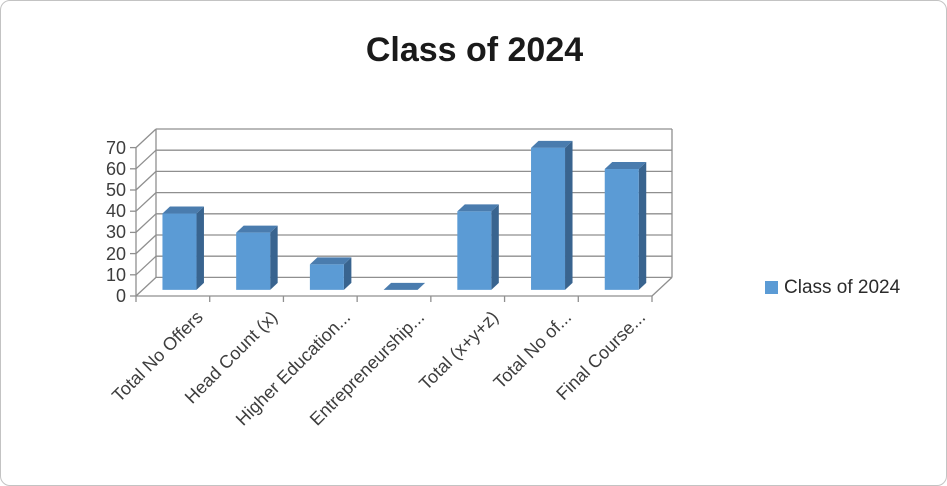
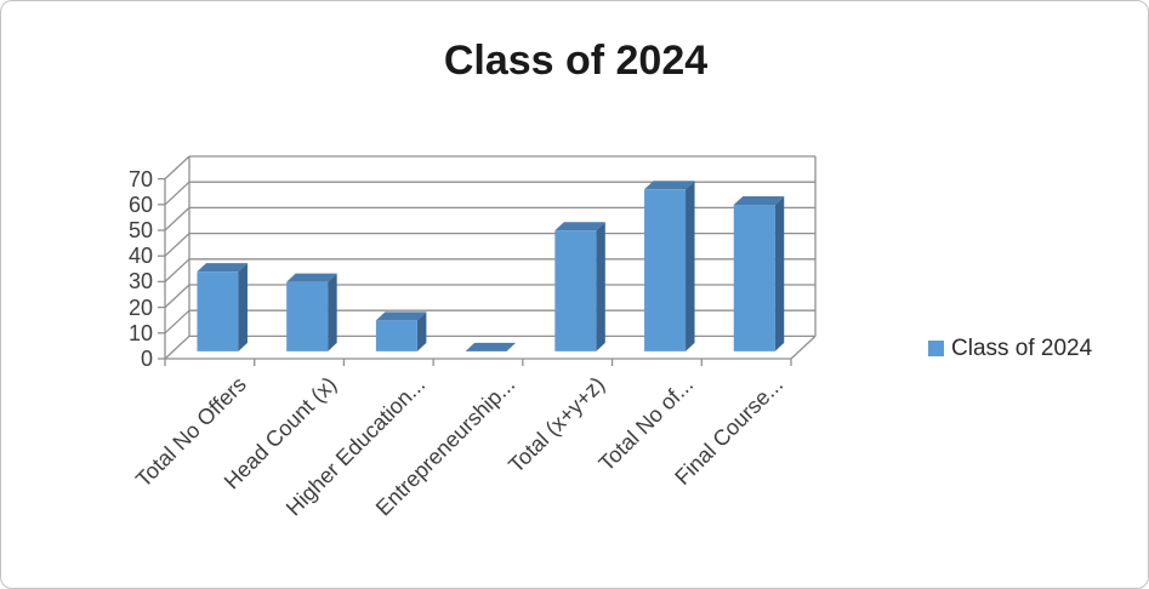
Total No Offers: 36 -> 31
Total (x+y+z): 37 -> 47
Total No of...: 67 -> 63
